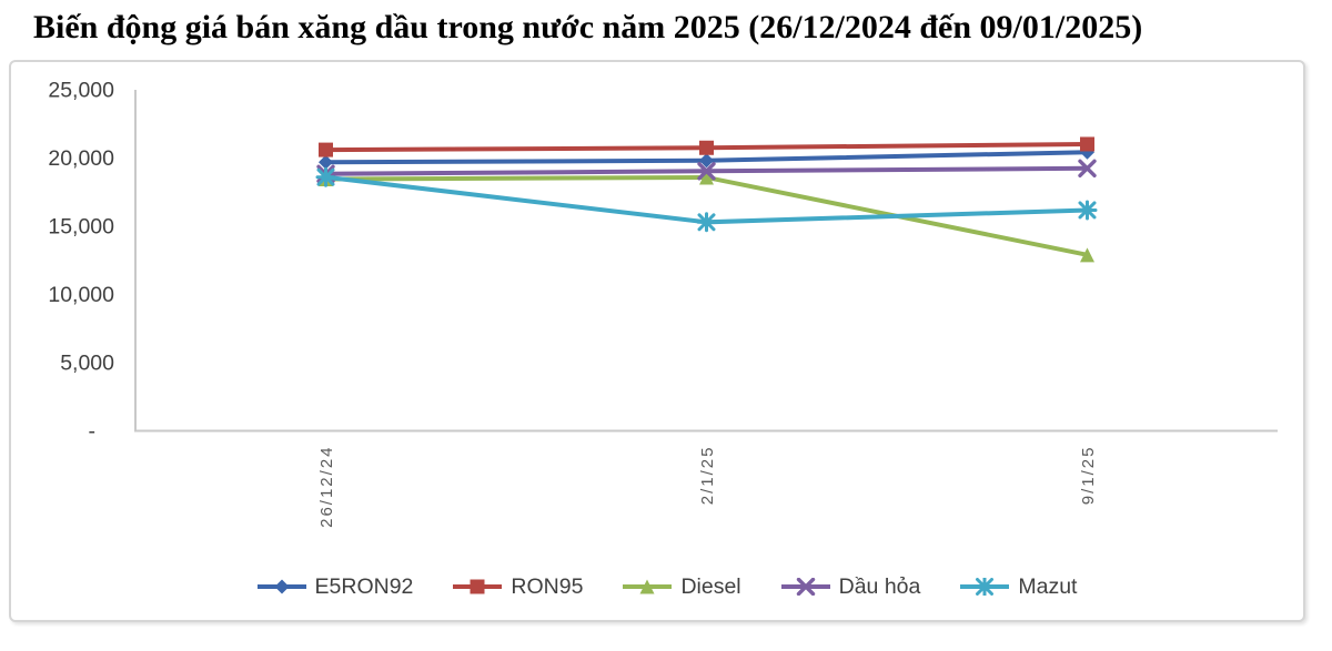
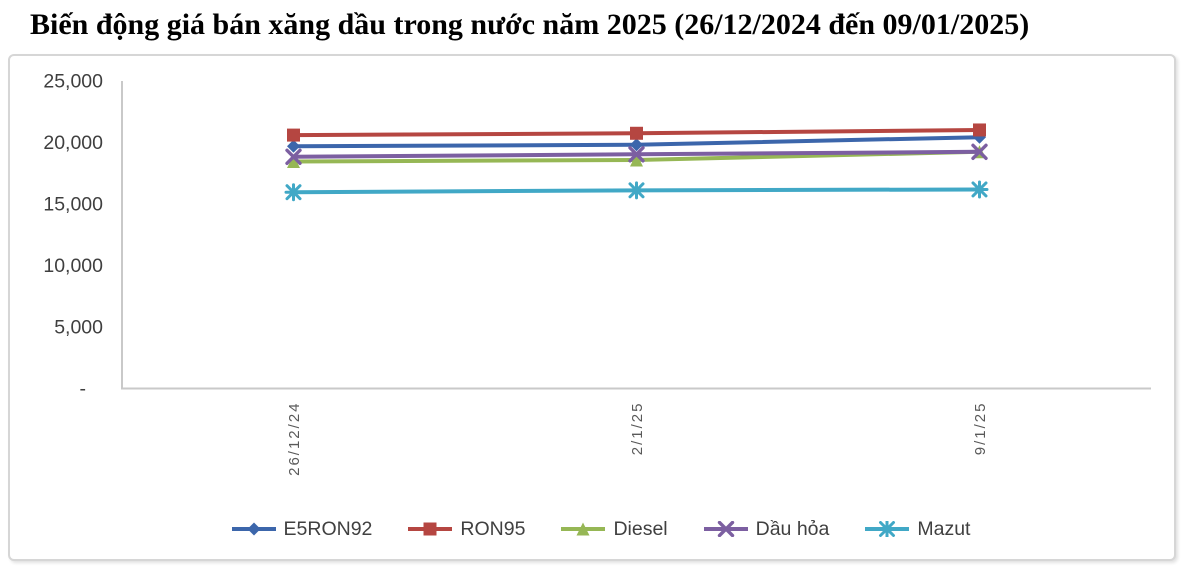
Mazut/26/12/24: 18600 -> 16000
Mazut/2/1/25: 15300 -> 16100
Diesel/9/1/25: 12900 -> 19200
